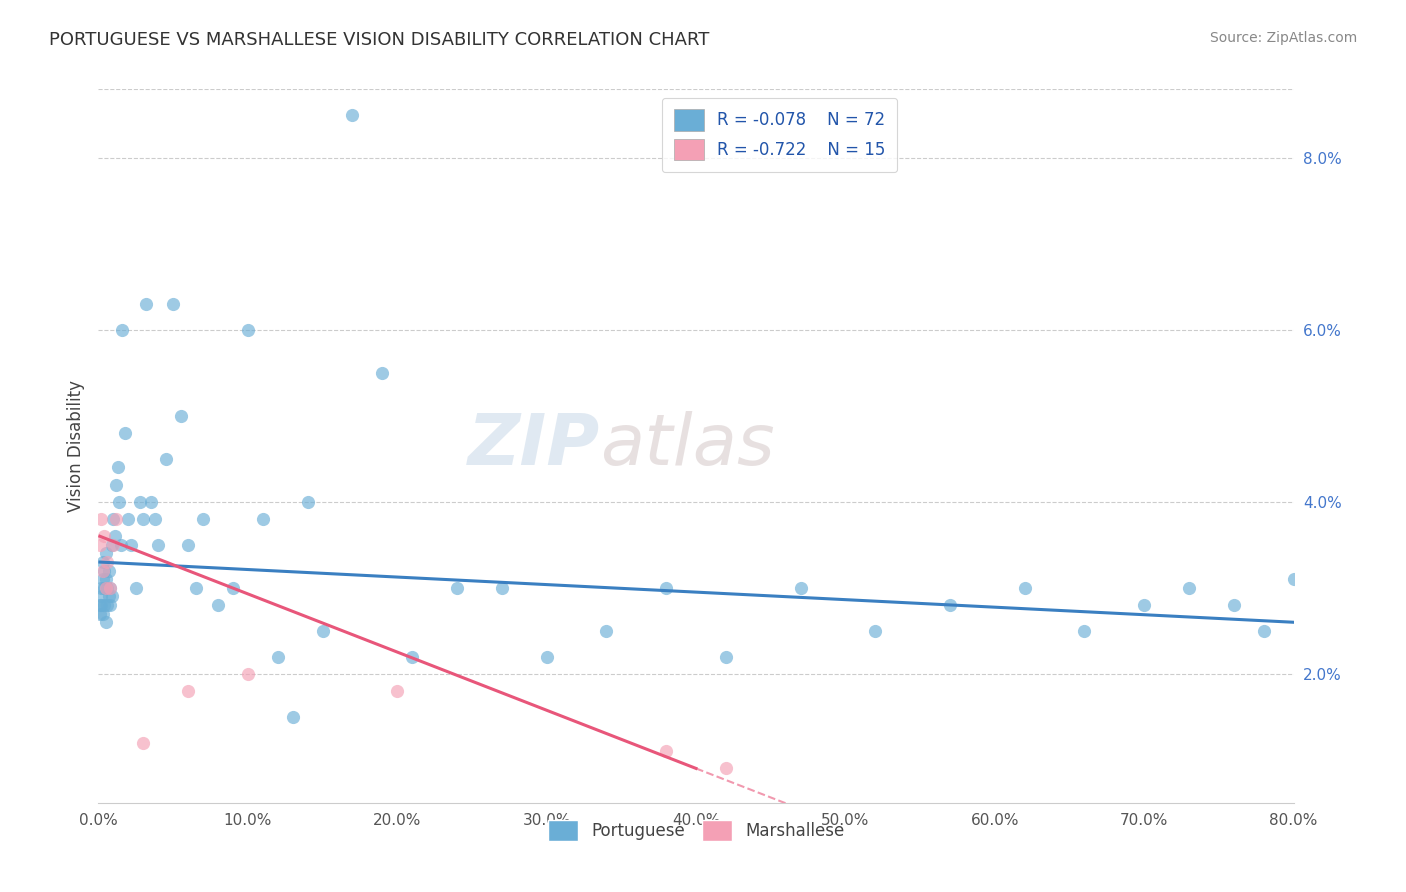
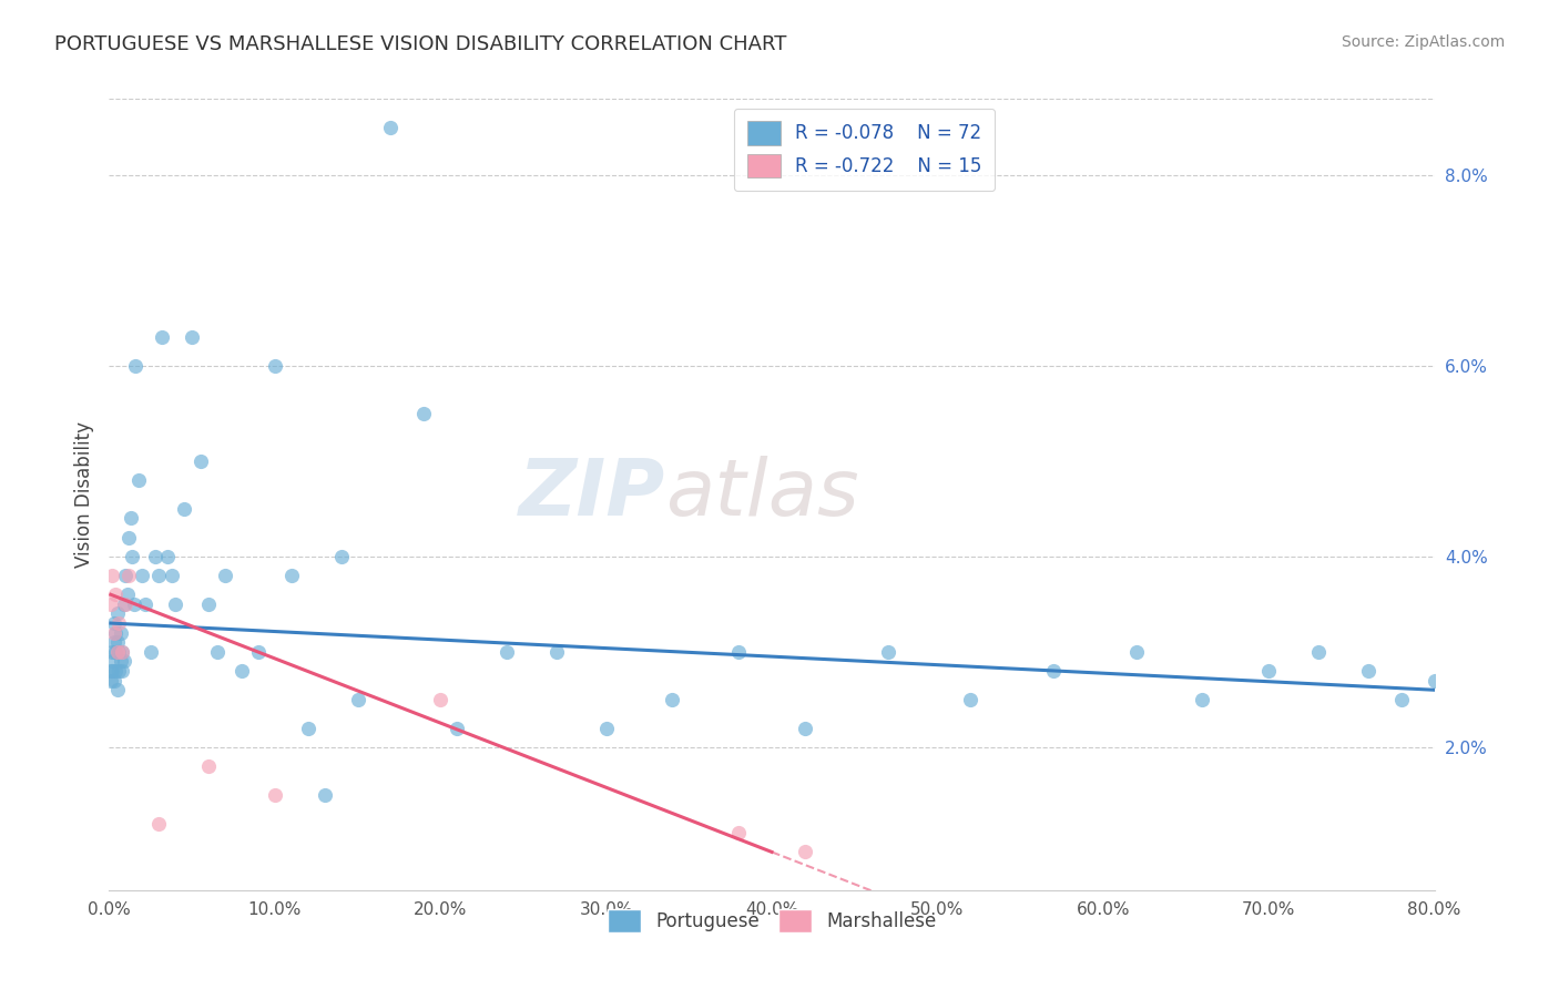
Marshallese/10.0%: 2.0% -> 1.5%
Marshallese/20.0%: 1.8% -> 2.5%
Portuguese/80.0%: 3.1% -> 2.7%
